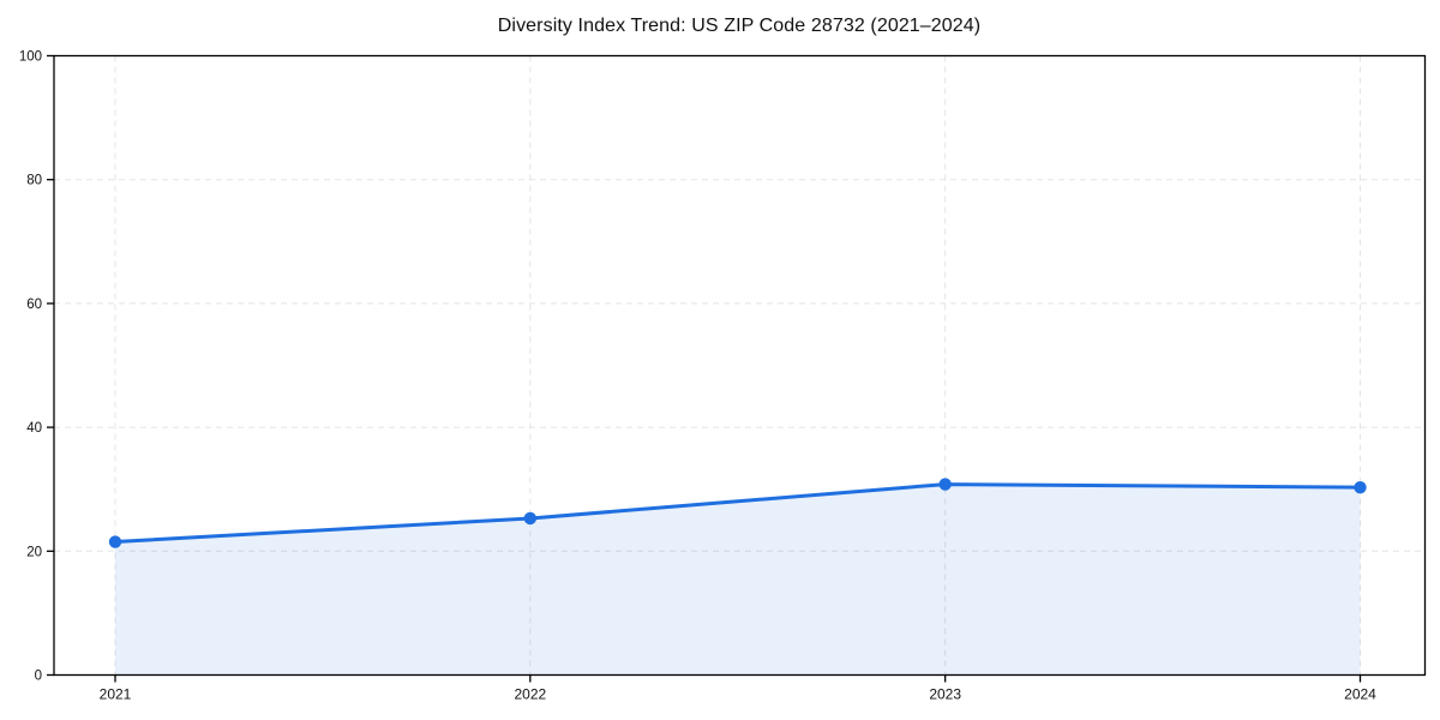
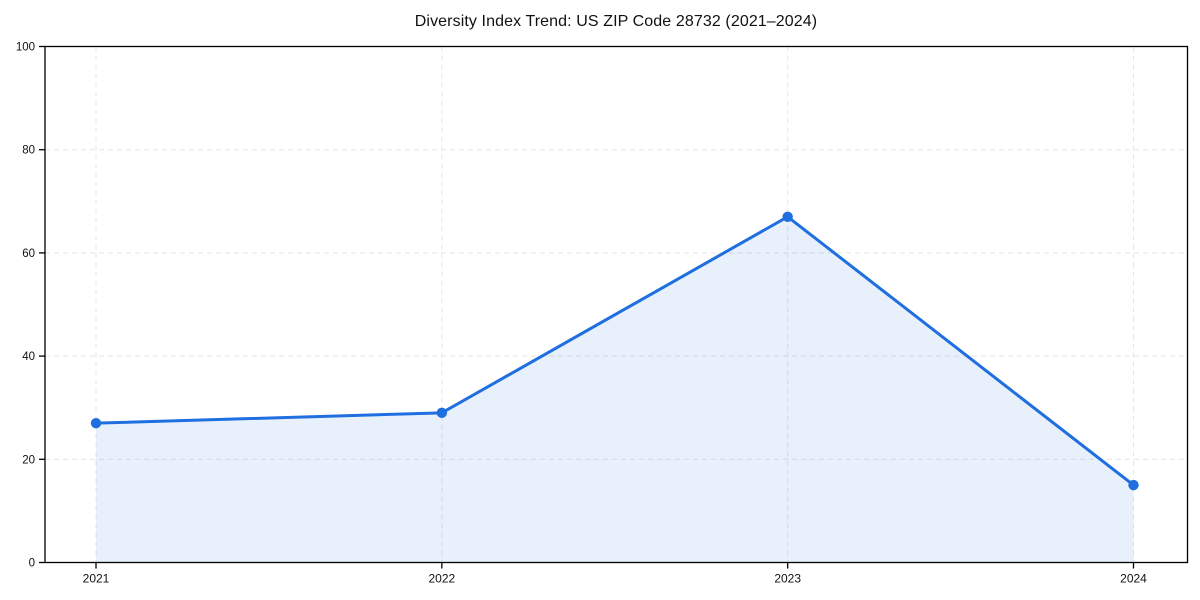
2021: 22 -> 27
2022: 25 -> 29
2023: 31 -> 67
2024: 30 -> 15
